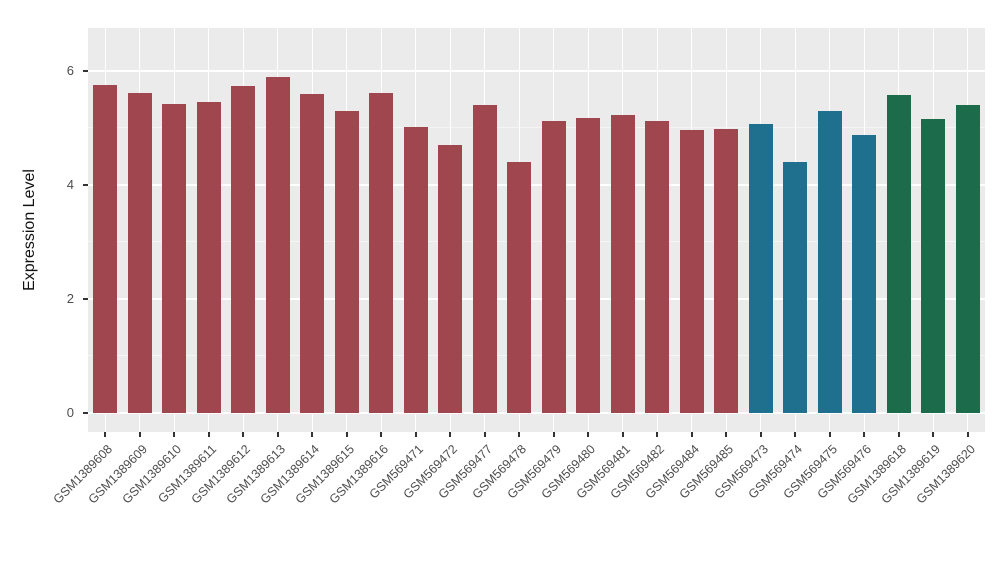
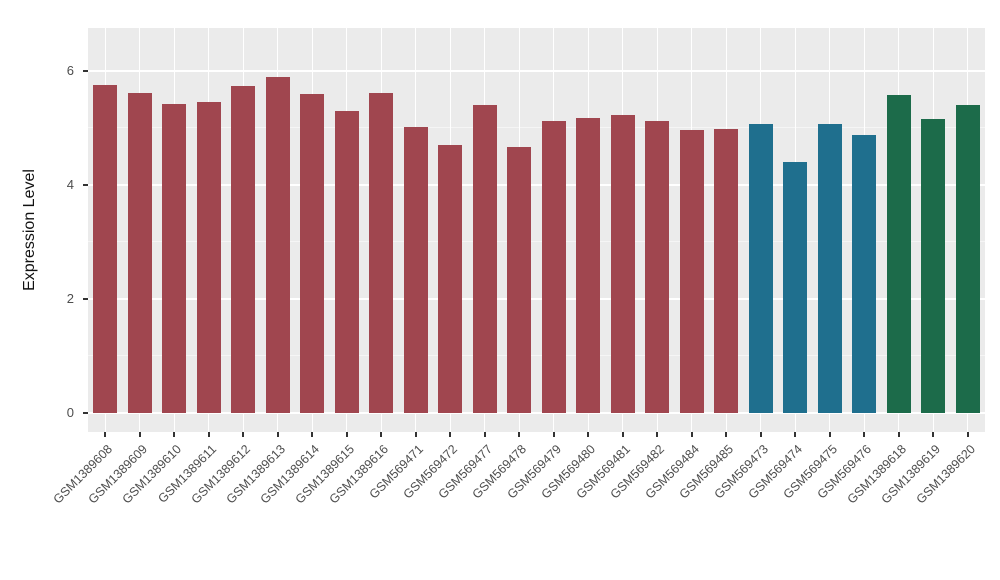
GSM569478: 4.4 -> 4.7
GSM569475: 5.3 -> 5.1
